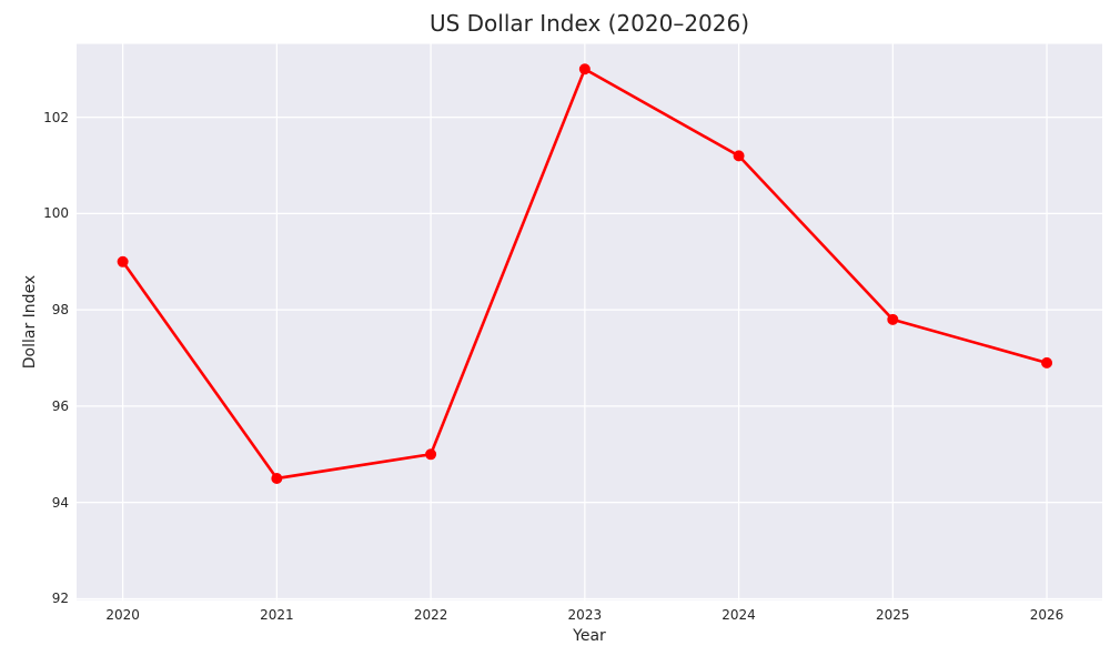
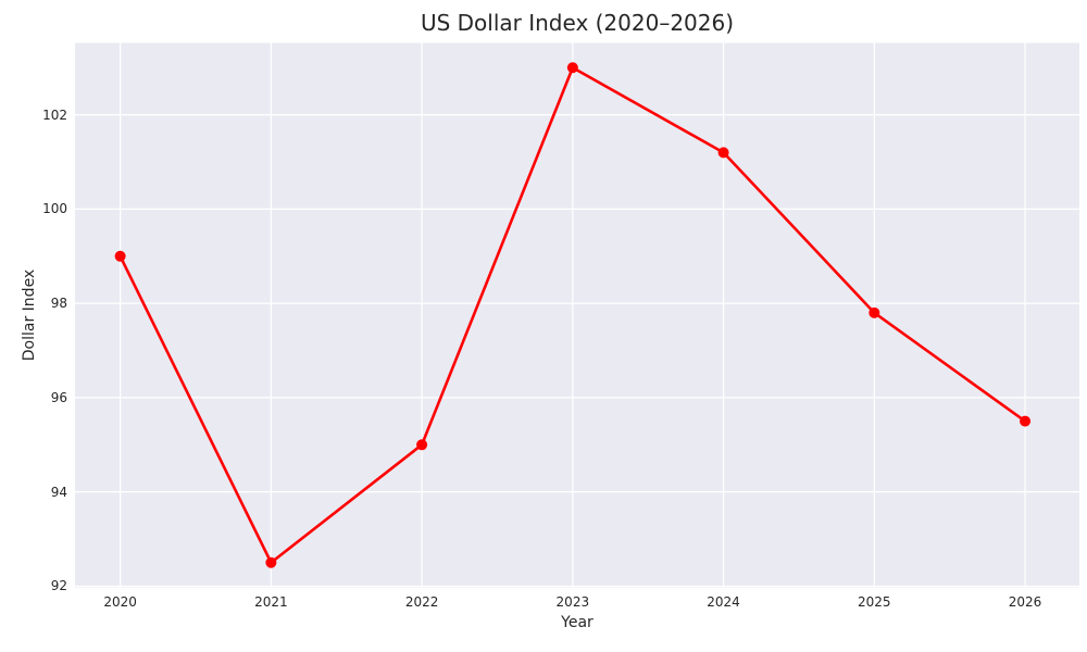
2021: 94.5 -> 92.5
2026: 96.9 -> 95.5
